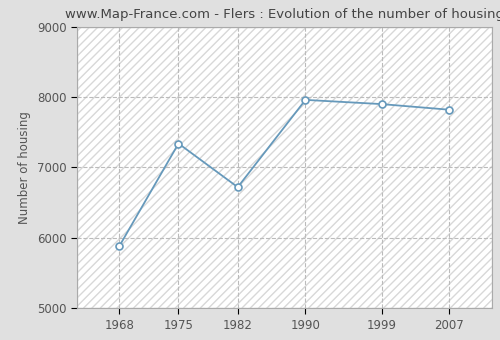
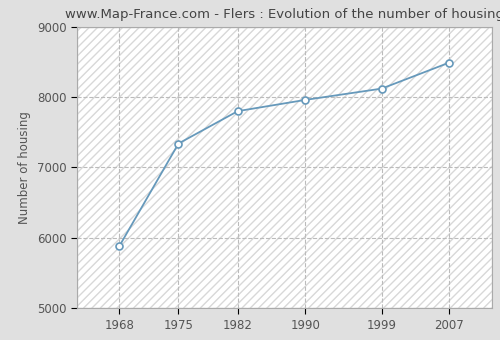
1982: 6720 -> 7800
1999: 7900 -> 8120
2007: 7820 -> 8490
